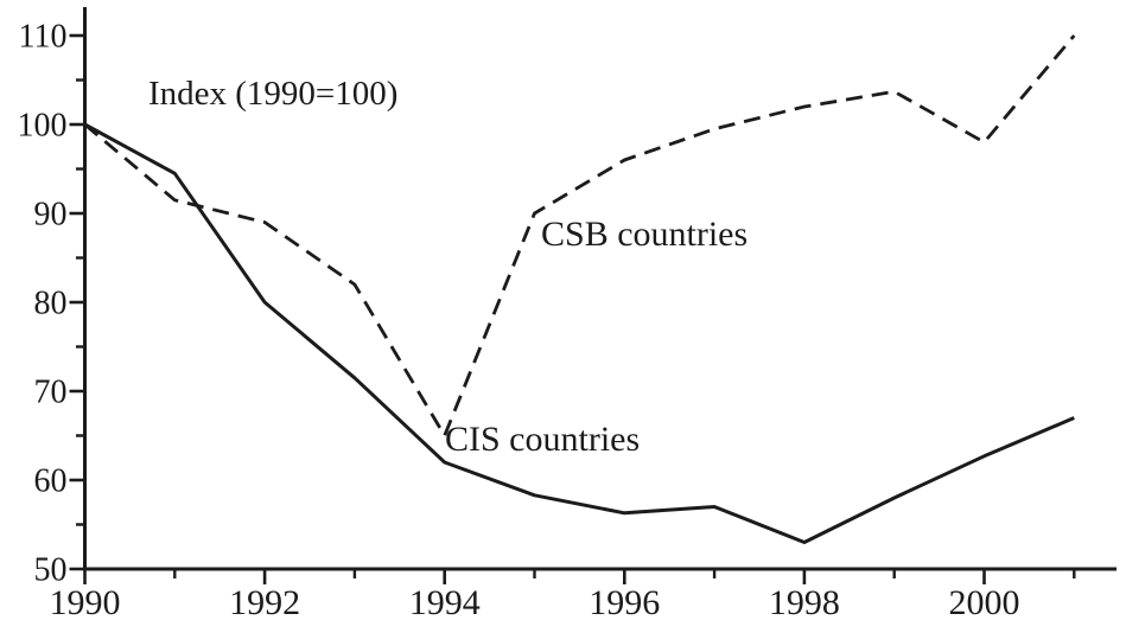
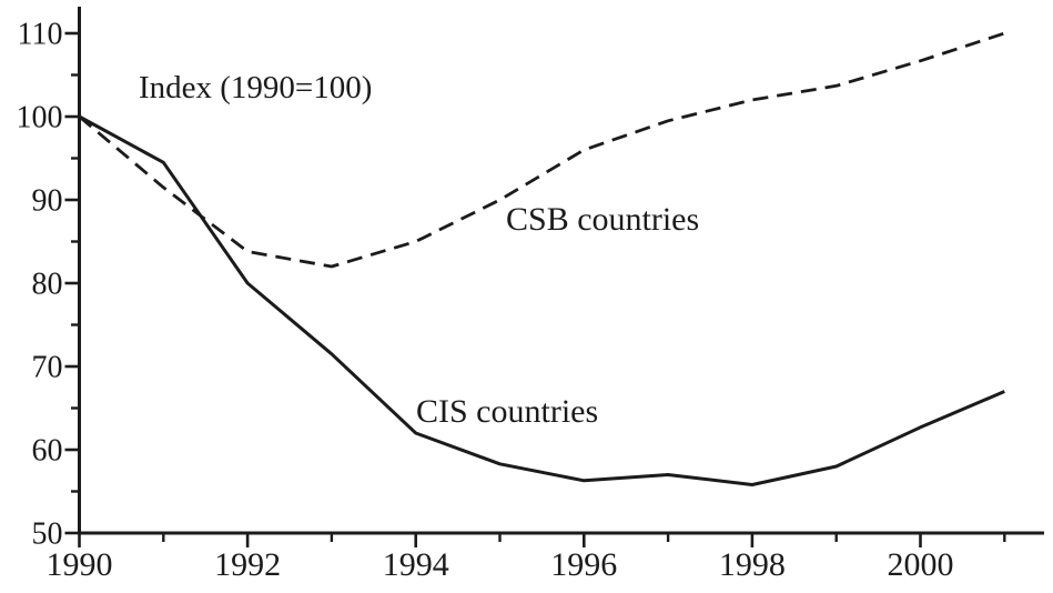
CSB countries/1992: 89 -> 84
CSB countries/1994: 65 -> 85
CIS countries/1998: 53 -> 56
CSB countries/2000: 98 -> 107
